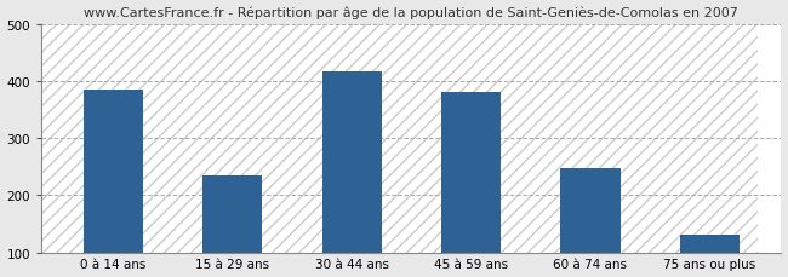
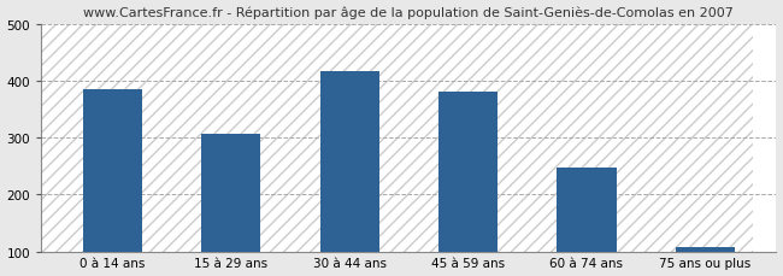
15 à 29 ans: 235 -> 308
75 ans ou plus: 130 -> 108
